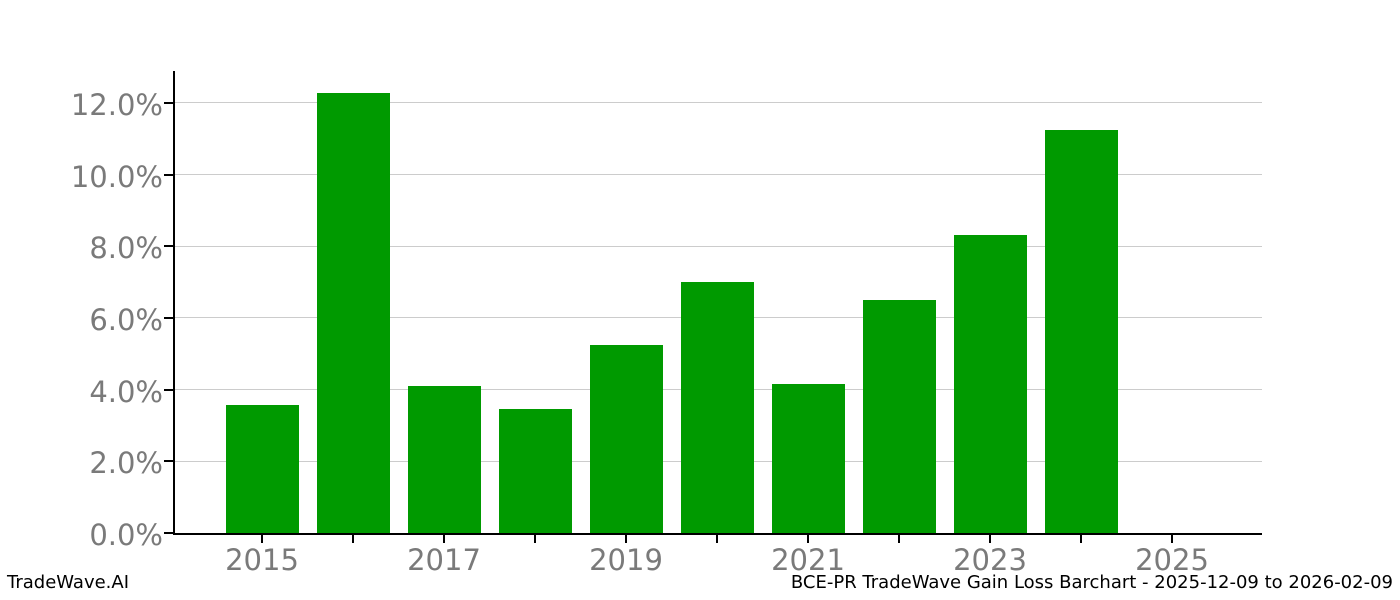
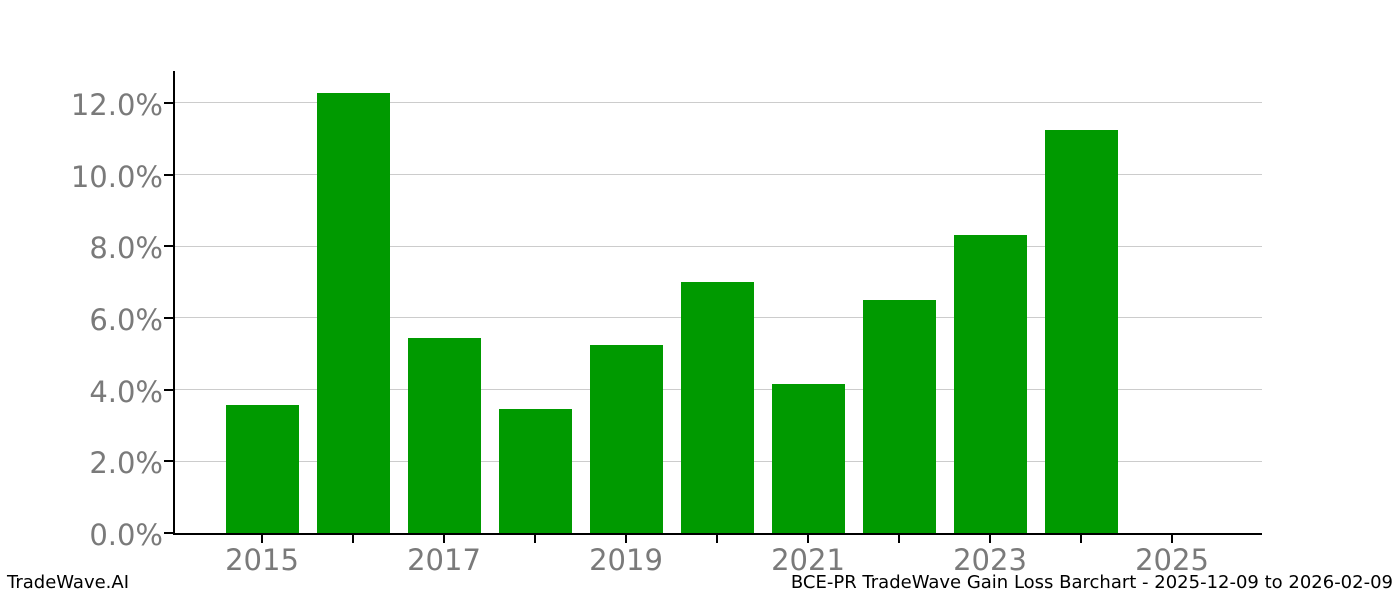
2017: 4.1% -> 5.4%
